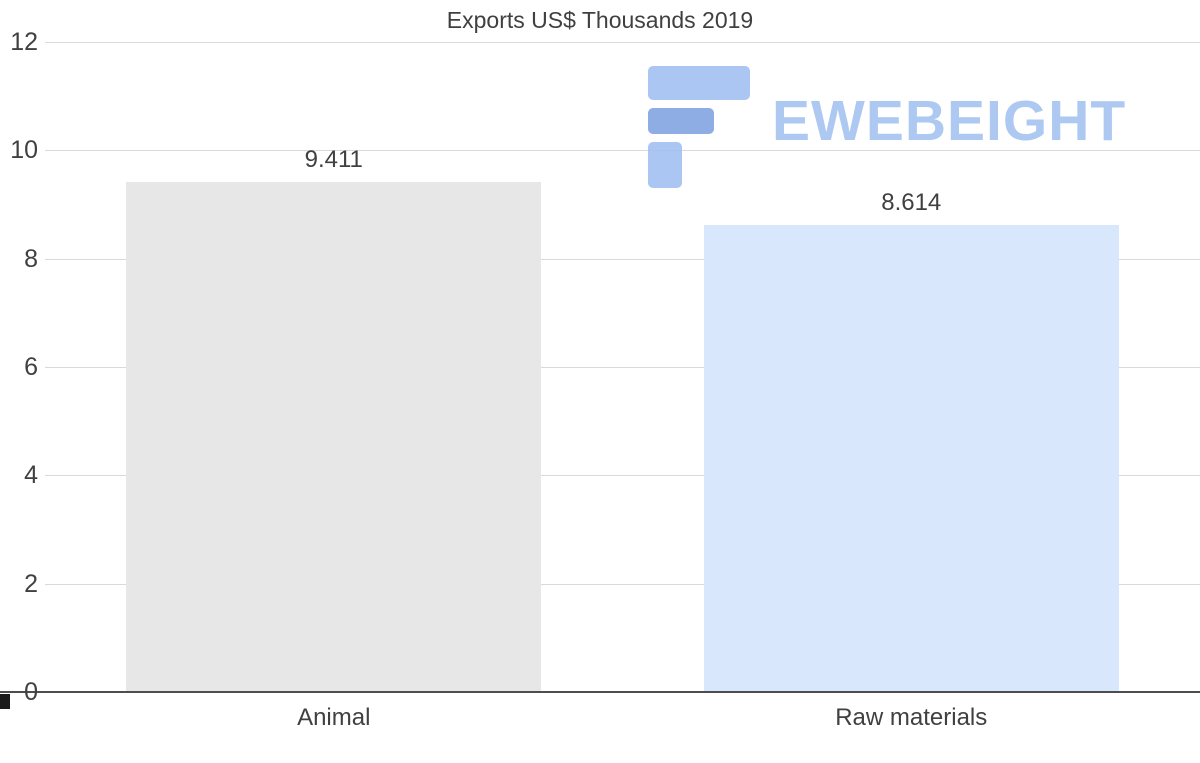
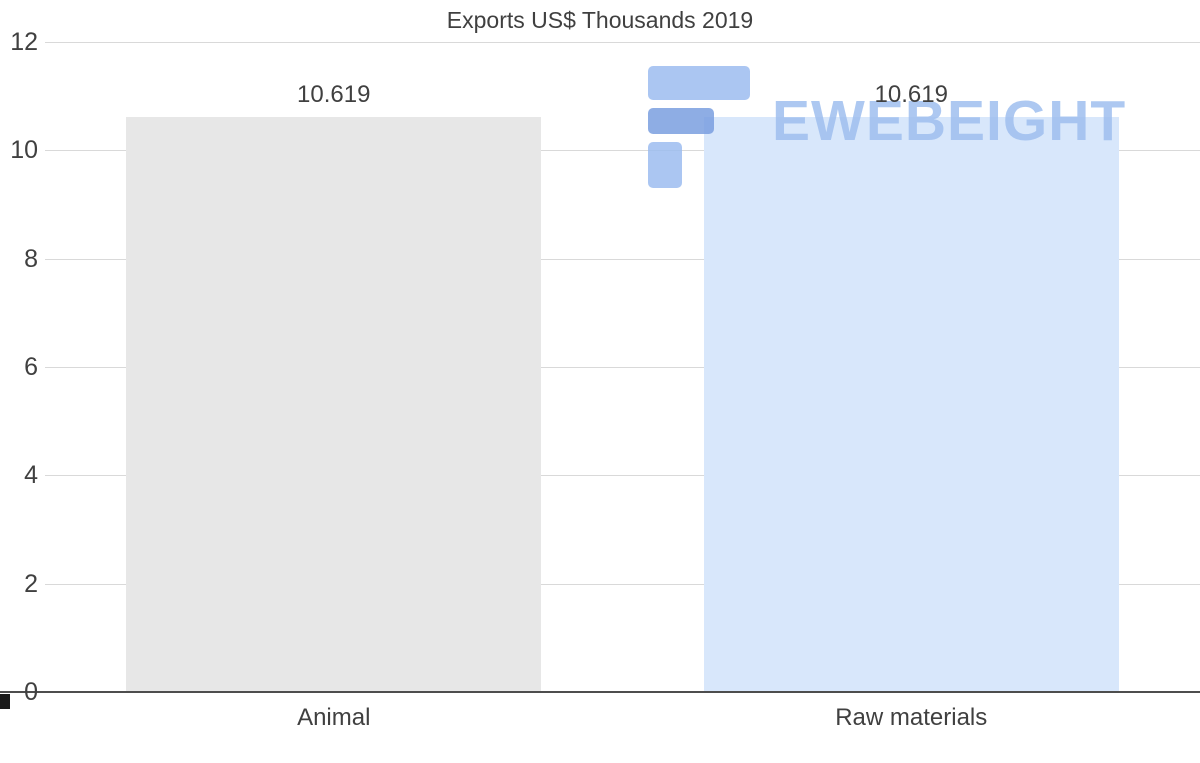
Animal: 9.411 -> 10.619
Raw materials: 8.614 -> 10.619
